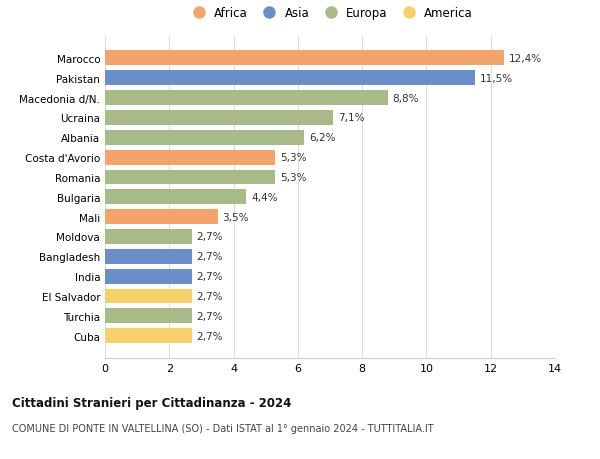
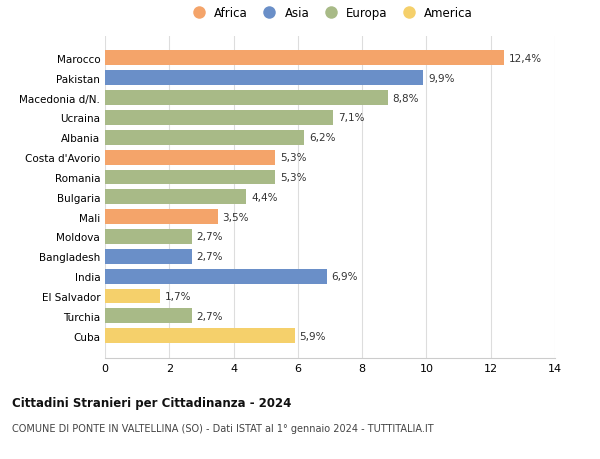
Pakistan: 11,5% -> 9,9%
India: 2,7% -> 6,9%
El Salvador: 2,7% -> 1,7%
Cuba: 2,7% -> 5,9%
